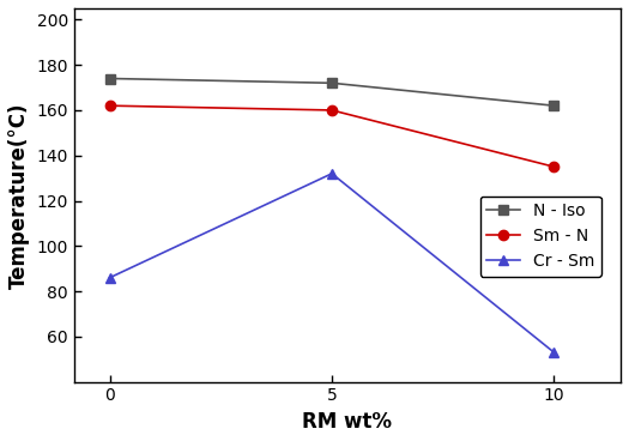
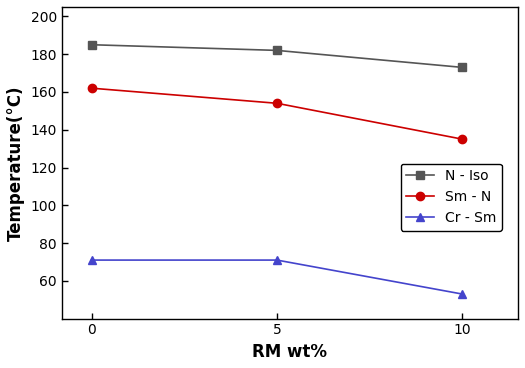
N - Iso/0: 174 -> 185
Cr - Sm/0: 86 -> 71
N - Iso/5: 172 -> 182
Sm - N/5: 160 -> 154
Cr - Sm/5: 132 -> 71
N - Iso/10: 162 -> 173
